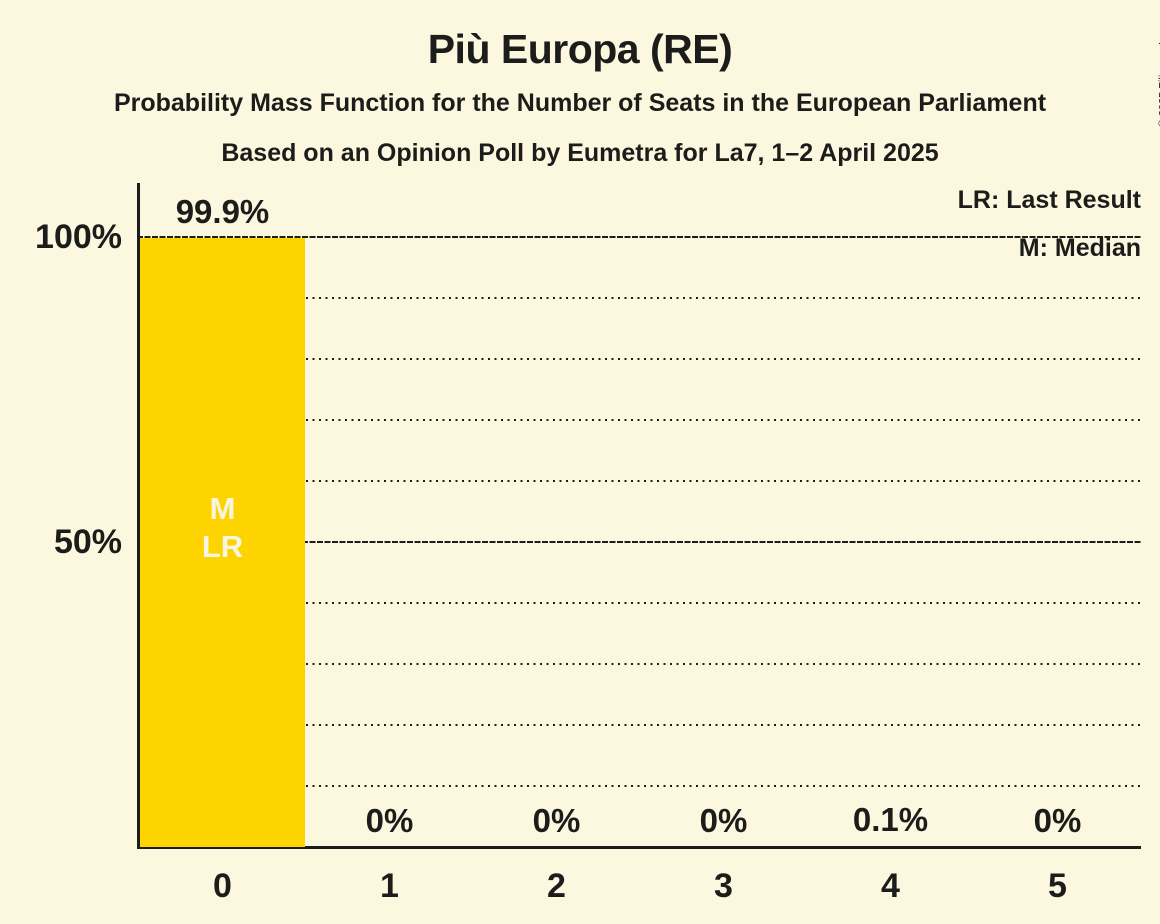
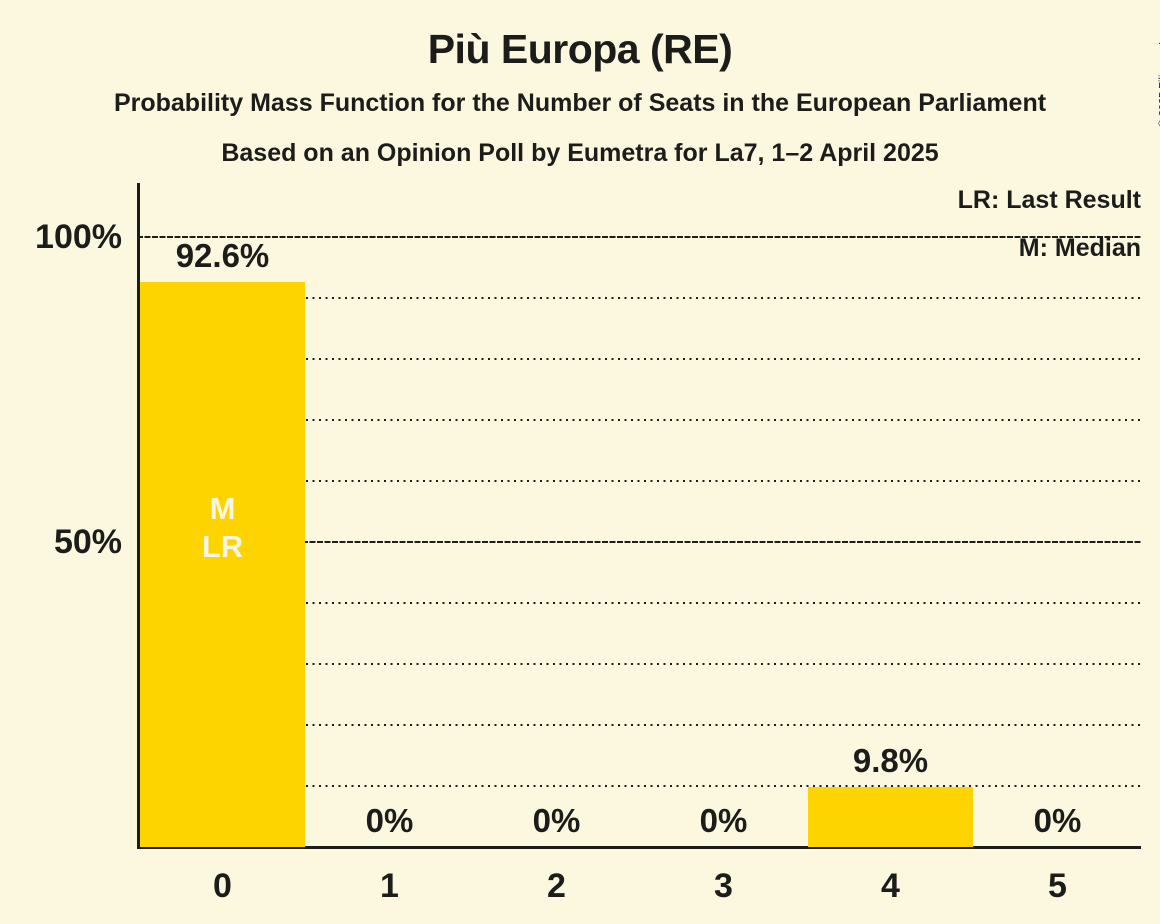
0: 99.9% -> 92.6%
4: 0.1% -> 9.8%
